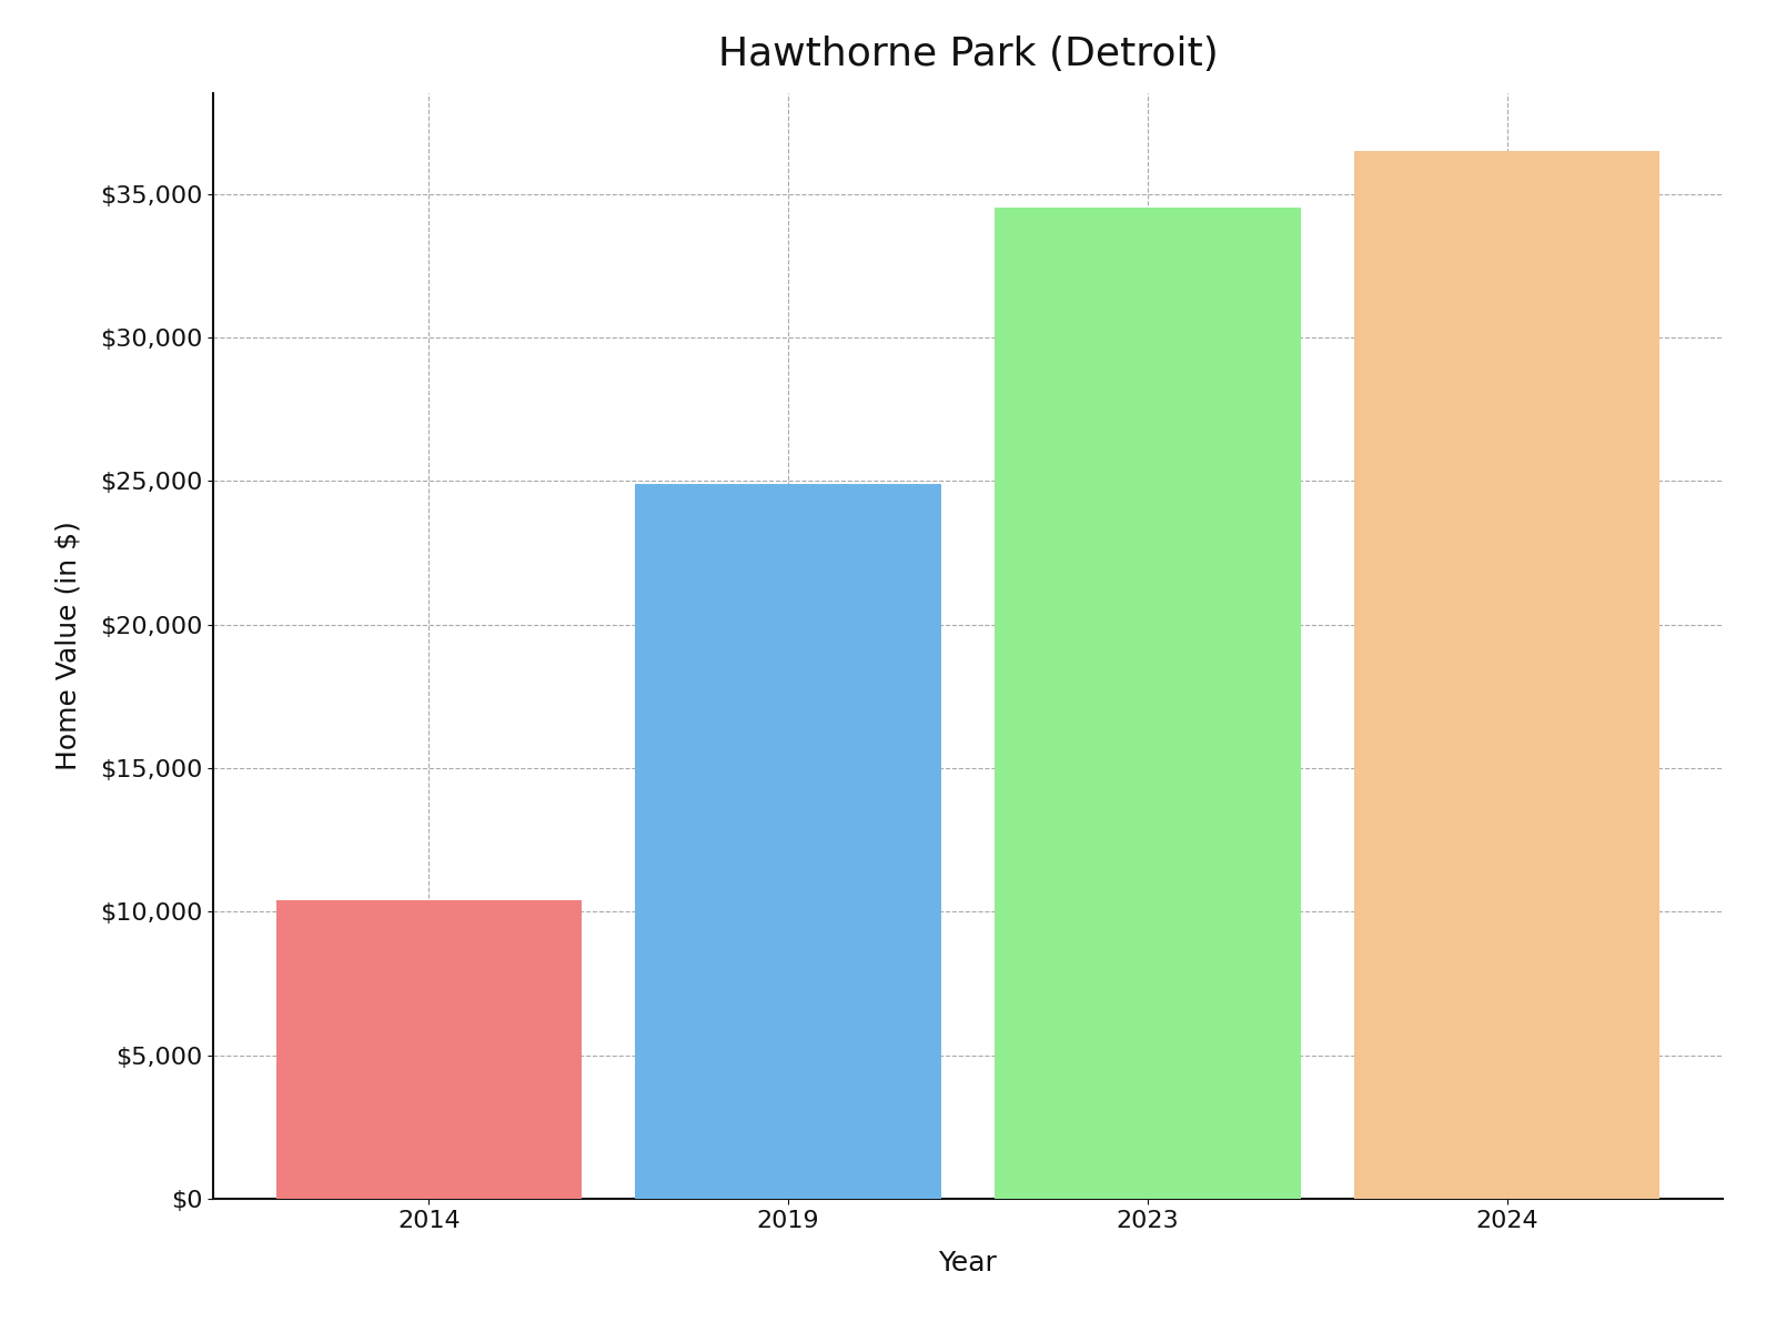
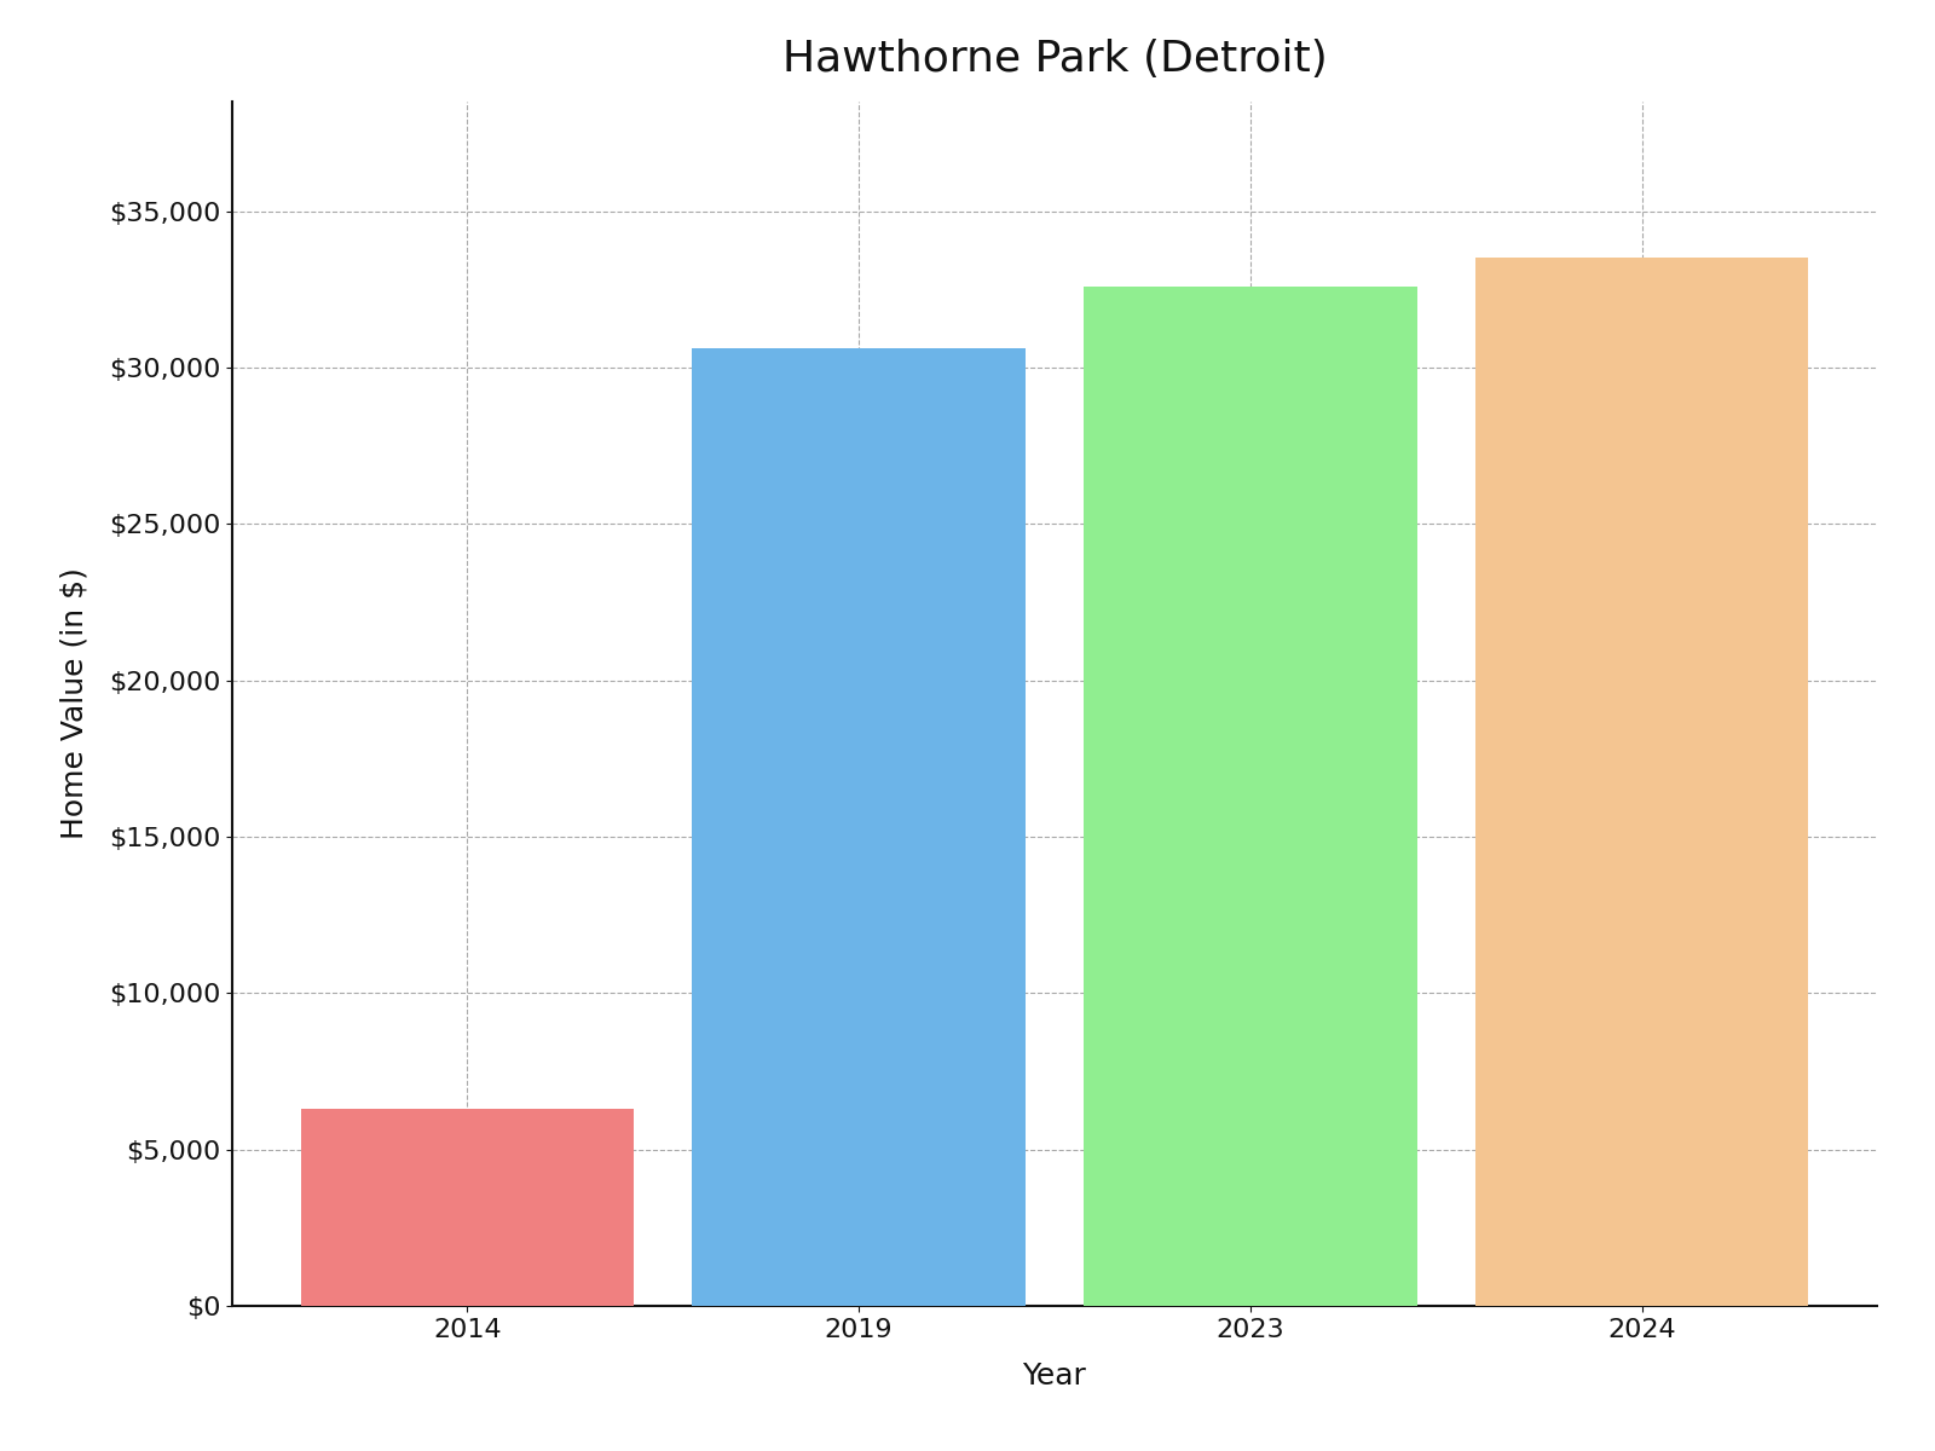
2014: $10,400 -> $6,300
2019: $24,900 -> $30,600
2023: $34,500 -> $32,600
2024: $36,500 -> $33,500
